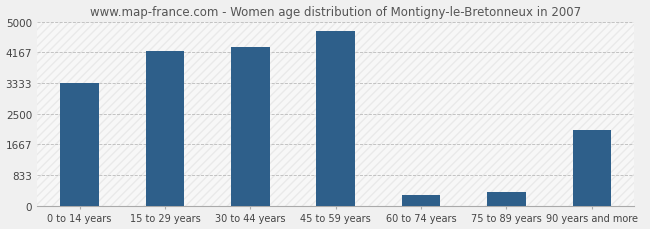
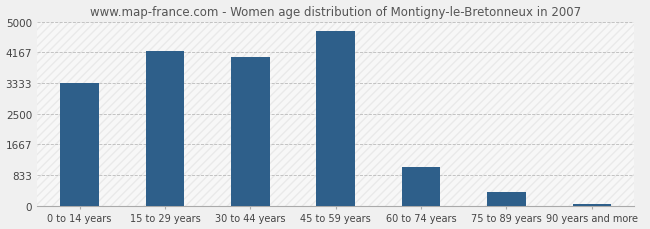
30 to 44 years: 4300 -> 4050
60 to 74 years: 300 -> 1050
90 years and more: 2050 -> 50
